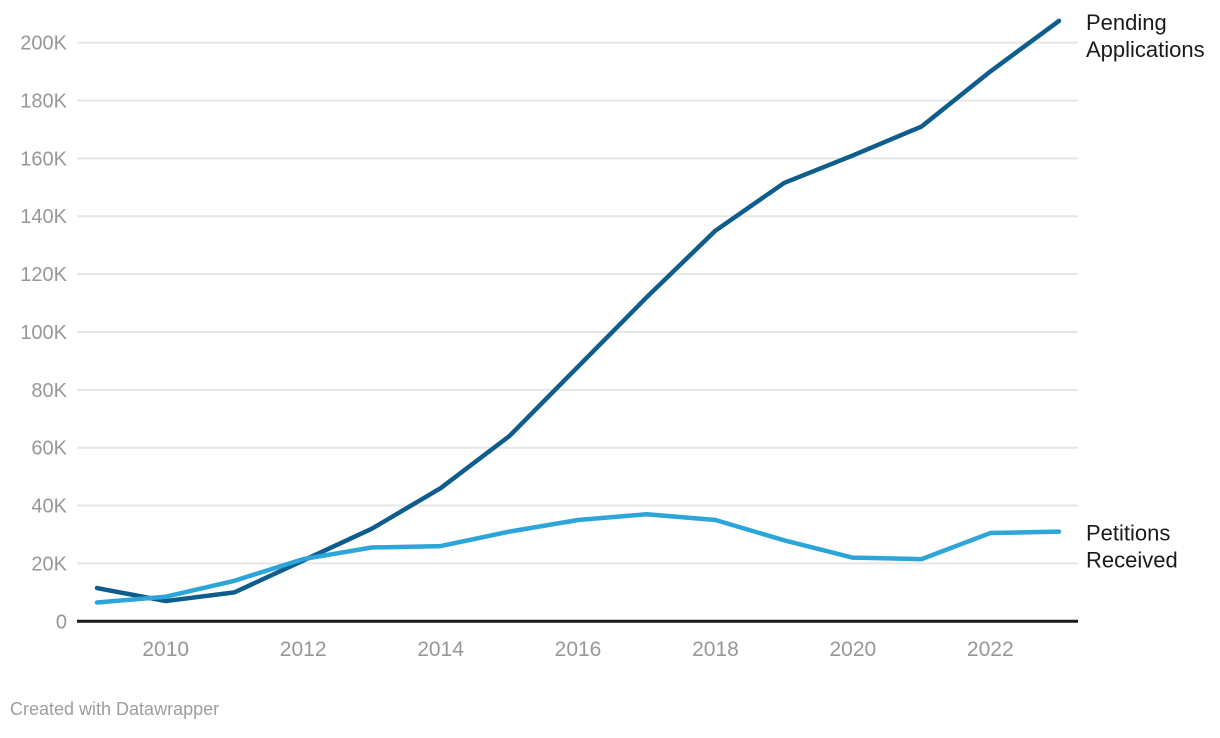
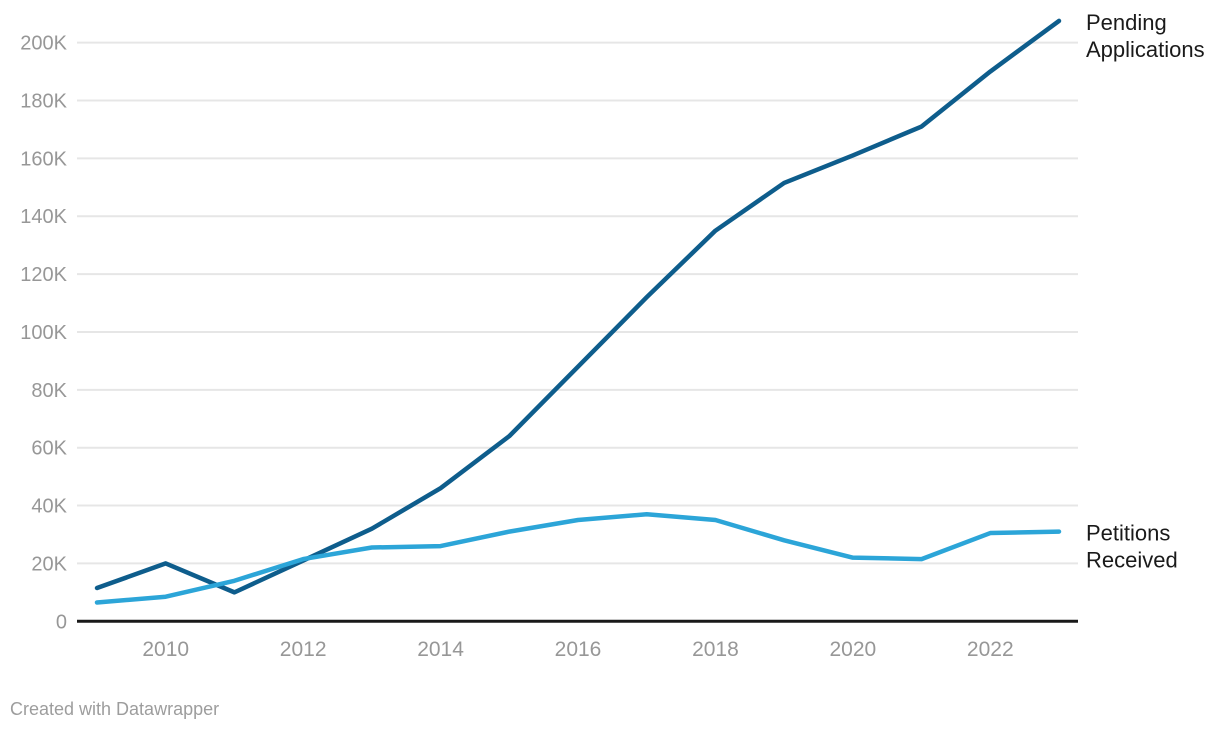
Pending Applications/2010: 7K -> 20K
